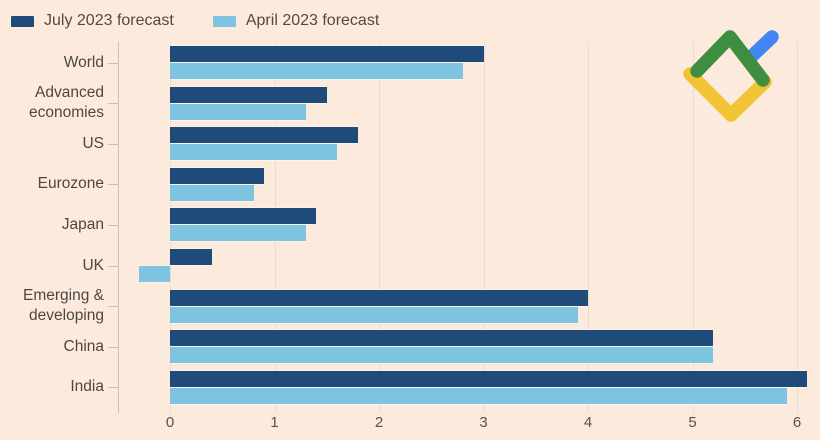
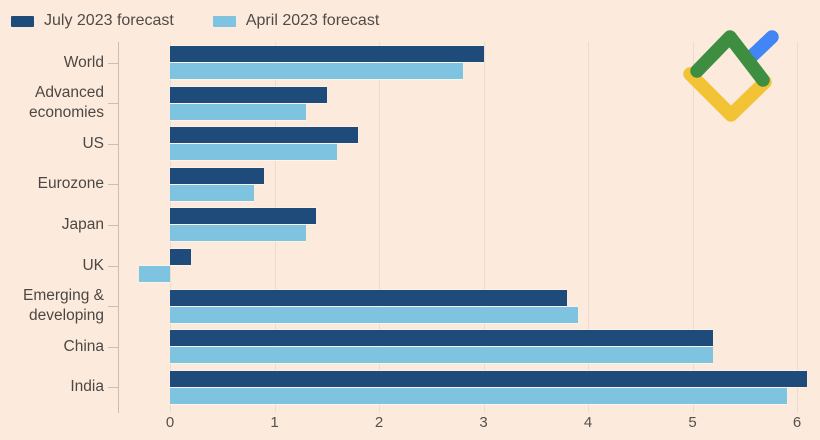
July 2023 forecast/UK: 0.4 -> 0.2
July 2023 forecast/Emerging & developing: 4.0 -> 3.8
